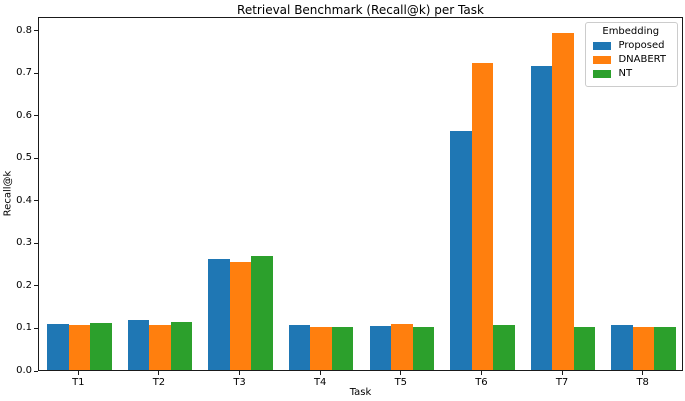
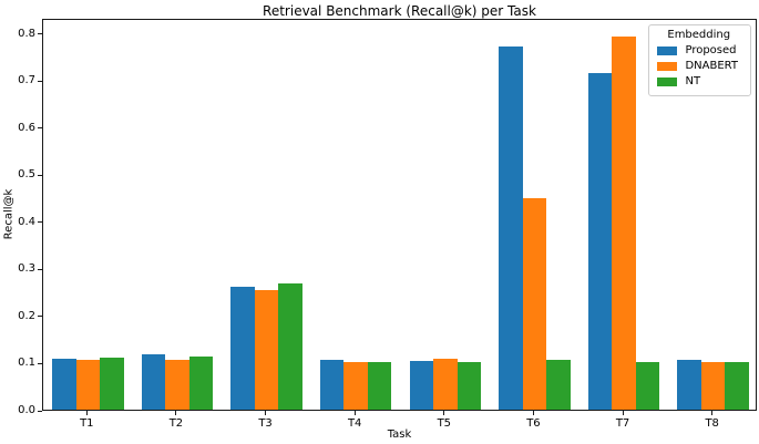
Proposed/T6: 0.56 -> 0.77
DNABERT/T6: 0.72 -> 0.45
